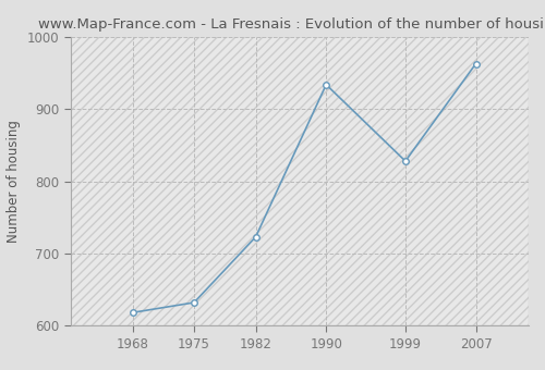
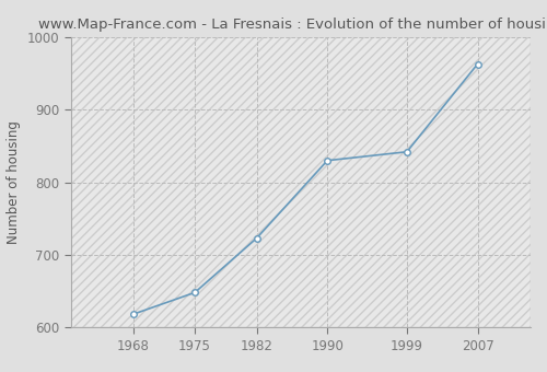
1975: 632 -> 648
1990: 934 -> 830
1999: 828 -> 842
